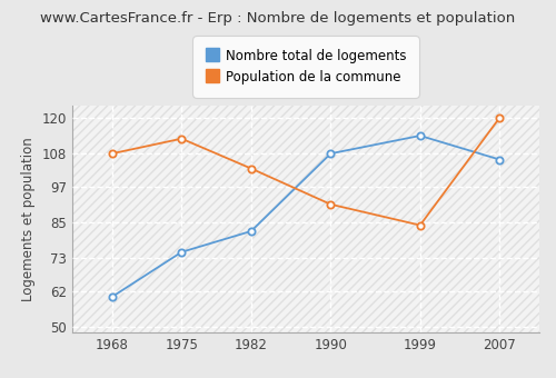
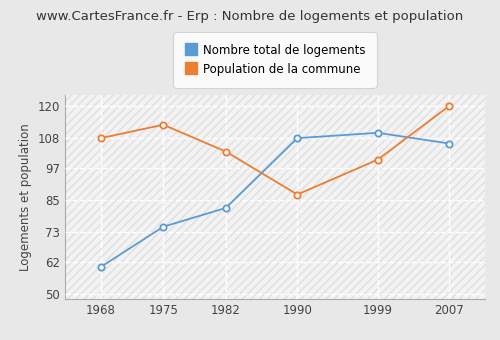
Population de la commune/1990: 91 -> 87
Nombre total de logements/1999: 114 -> 110
Population de la commune/1999: 84 -> 100
